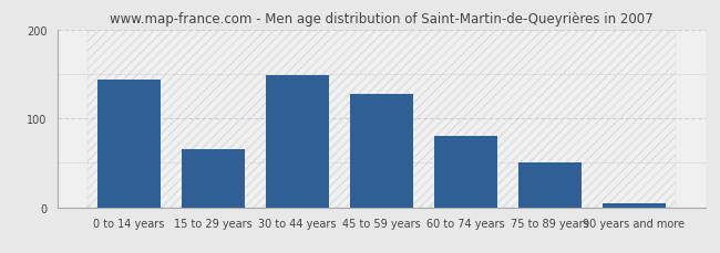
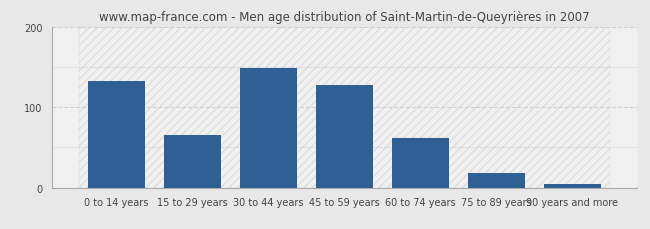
0 to 14 years: 144 -> 132
60 to 74 years: 80 -> 62
75 to 89 years: 50 -> 18
